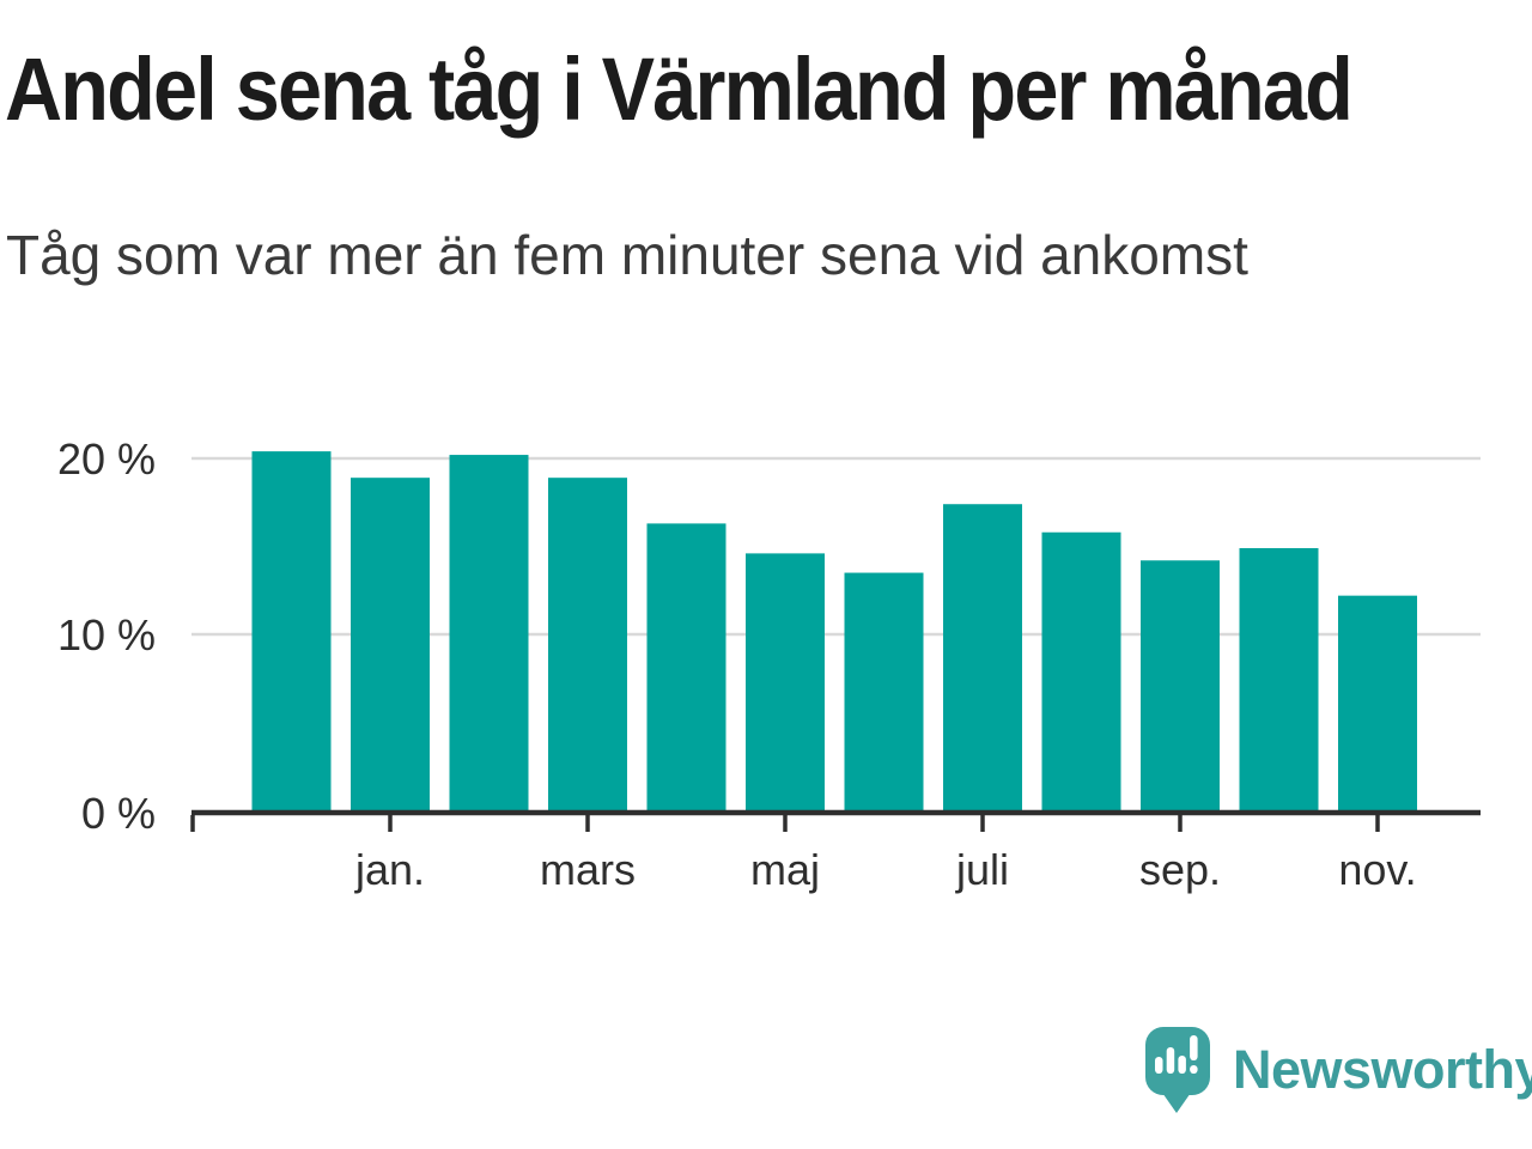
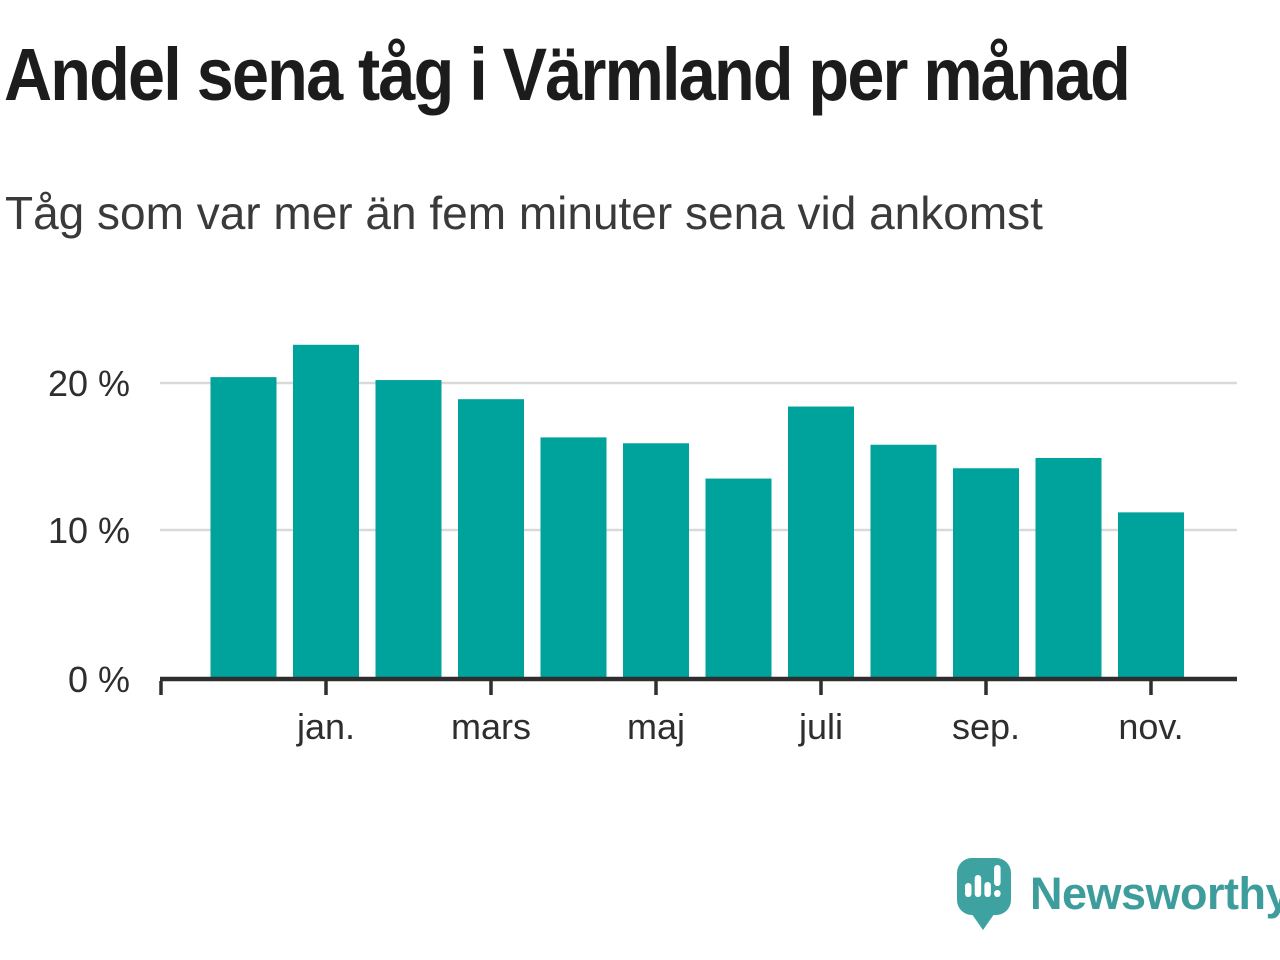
jan.: 18.9% -> 22.6%
maj: 14.6% -> 15.9%
juli: 17.4% -> 18.4%
nov.: 12.2% -> 11.2%
